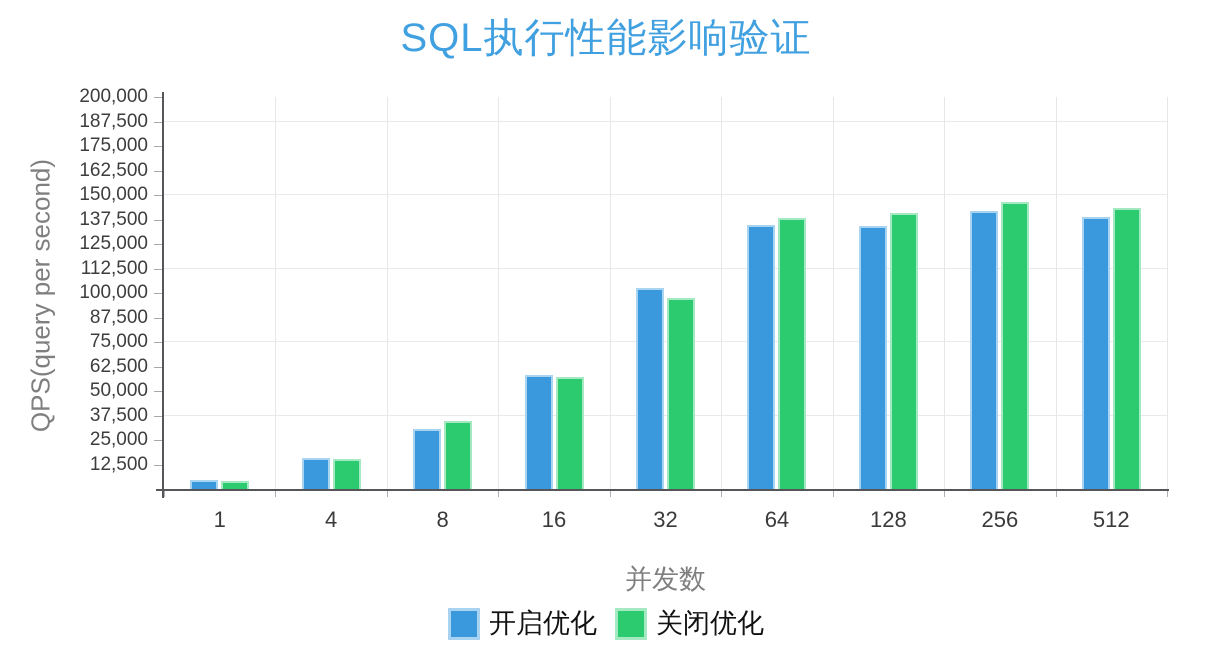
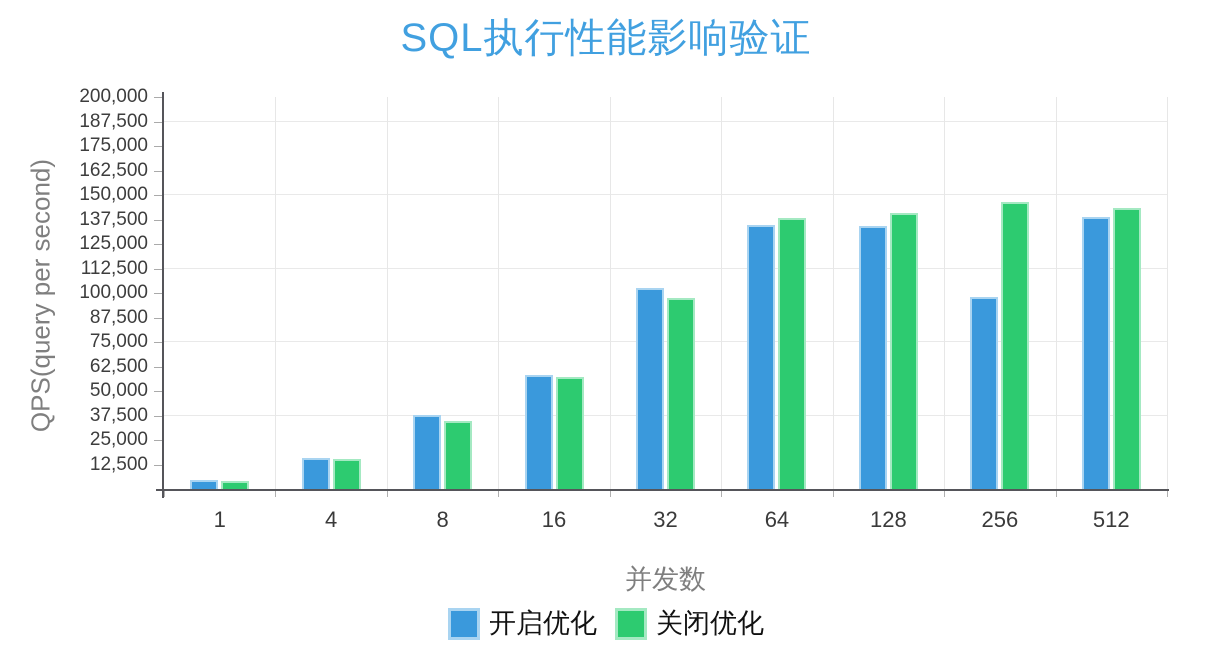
开启优化/8: 30000 -> 38000
开启优化/256: 142000 -> 98000
